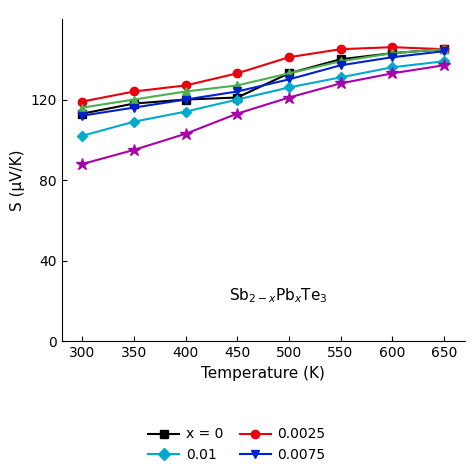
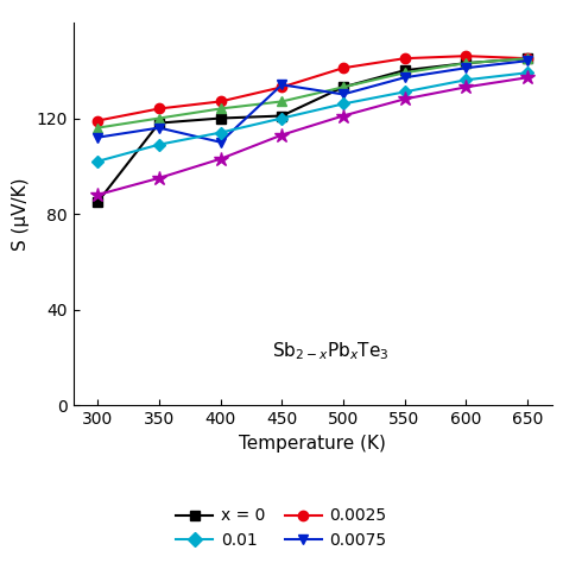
x = 0/300: 113 -> 85
0.0075/400: 120 -> 110
0.0075/450: 124 -> 134
